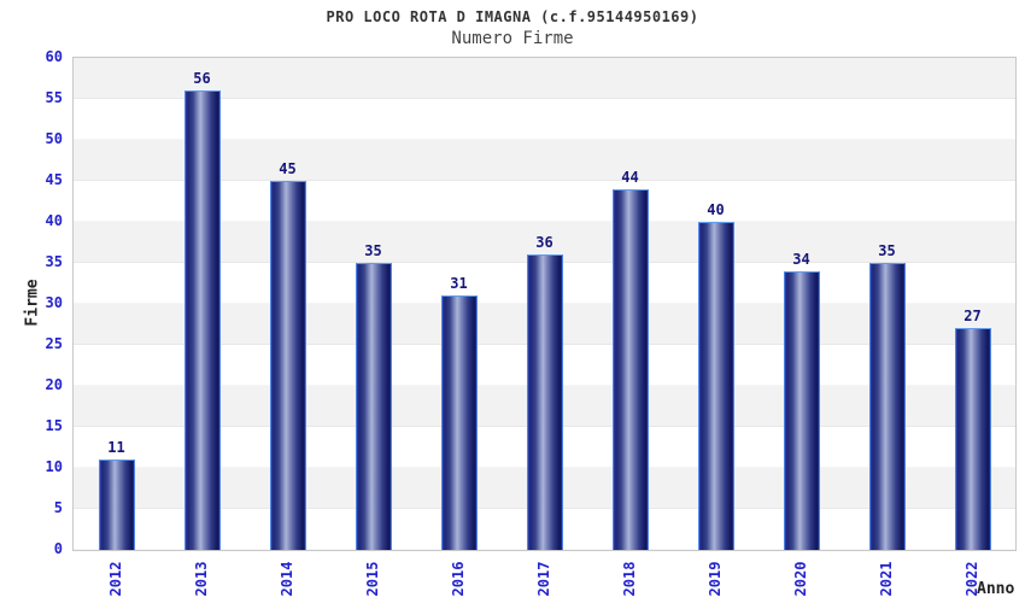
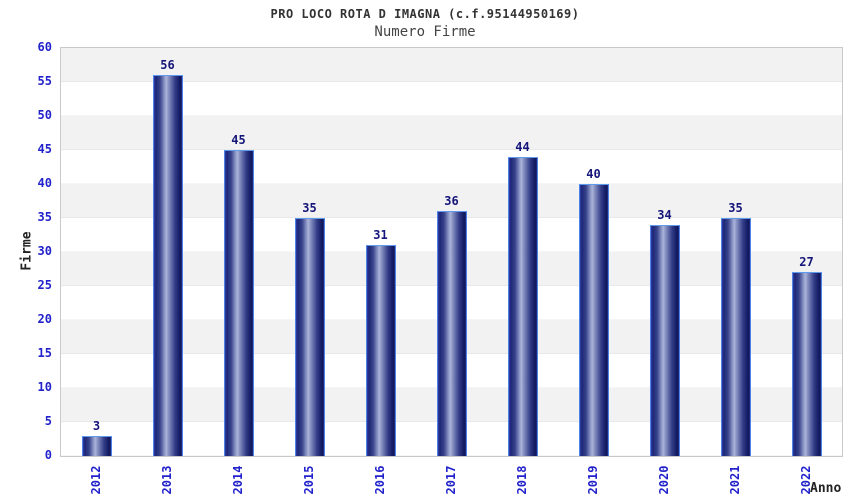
2012: 11 -> 3
